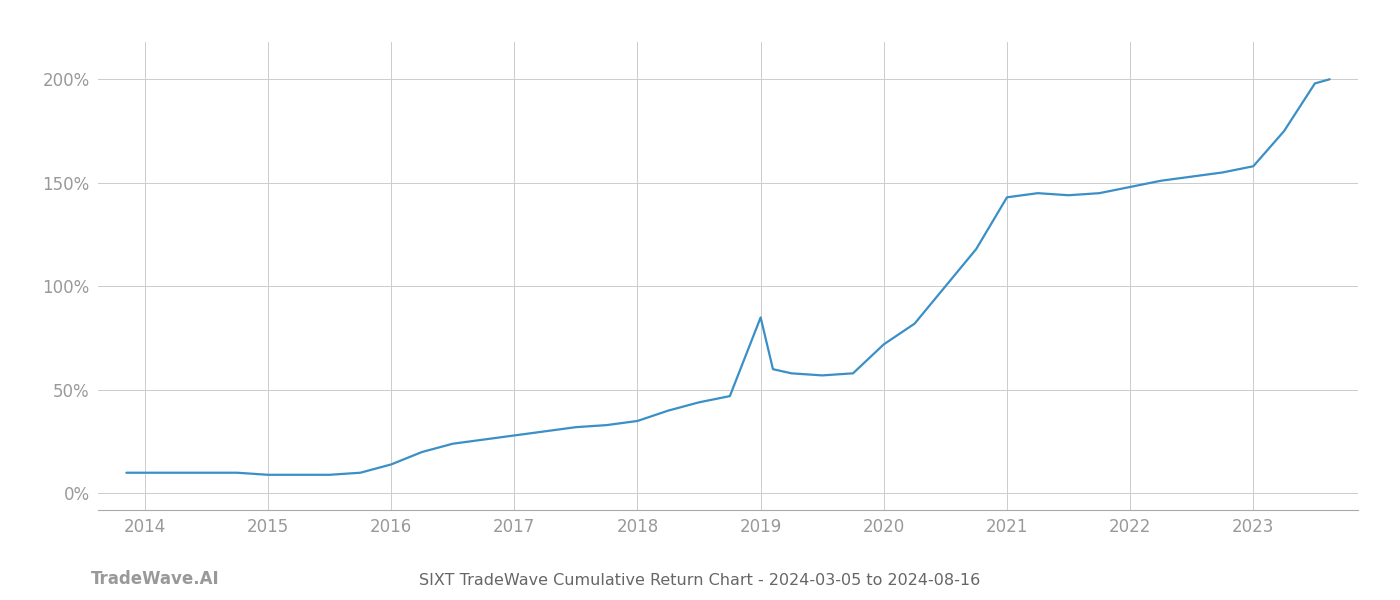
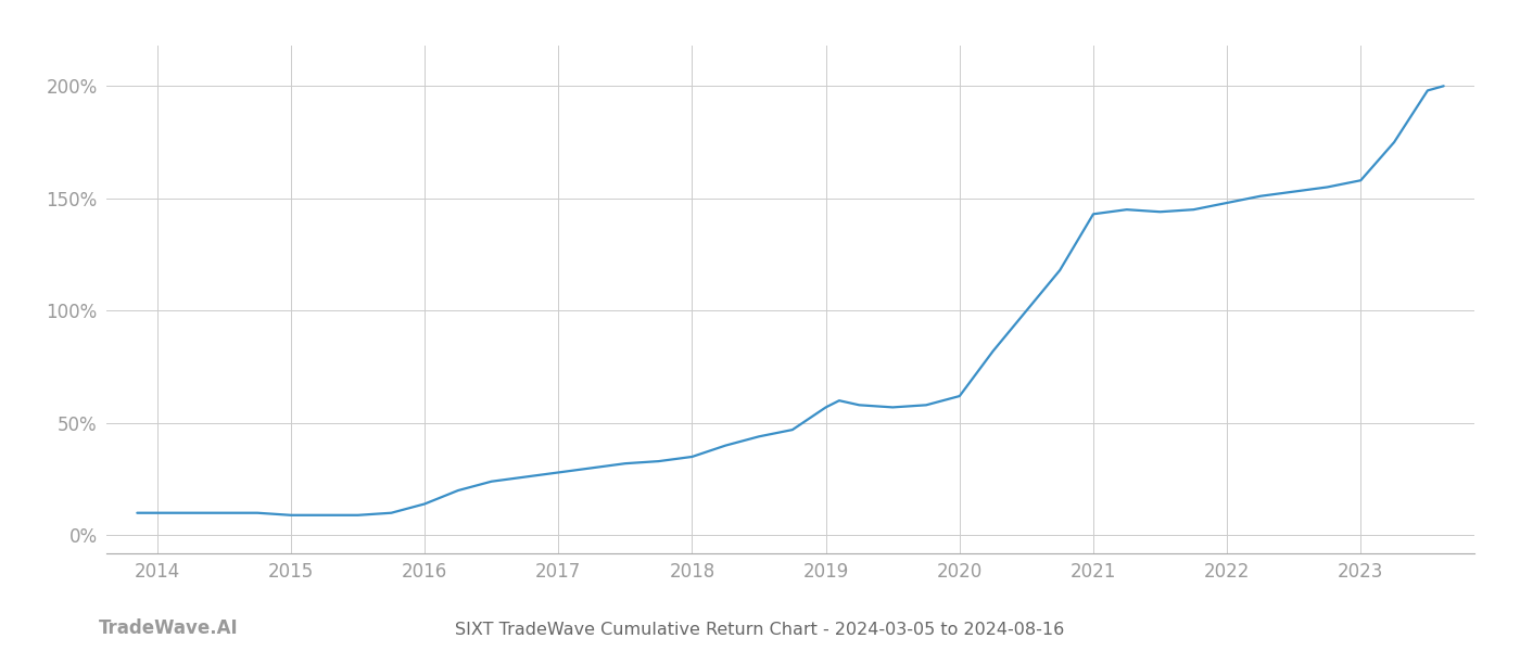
2019: 85% -> 57%
2020: 72% -> 62%
